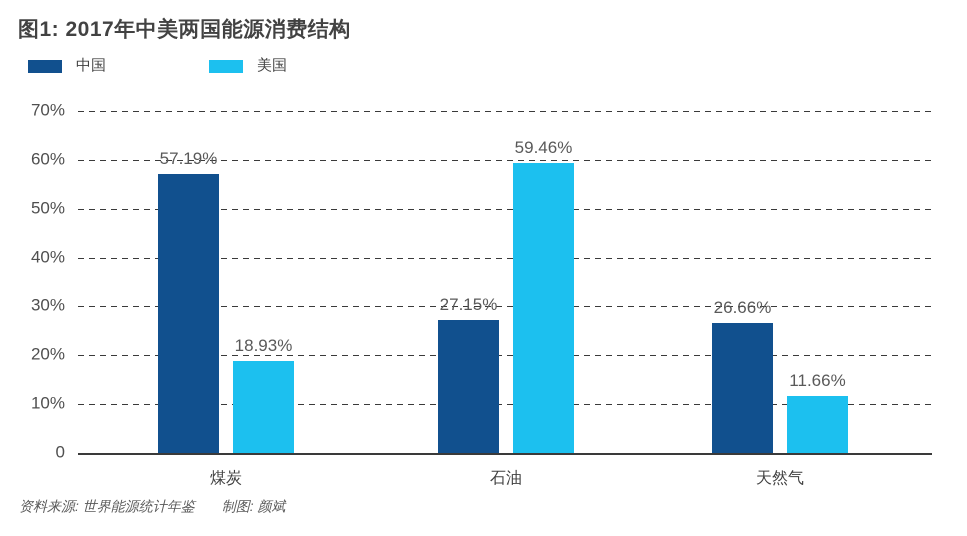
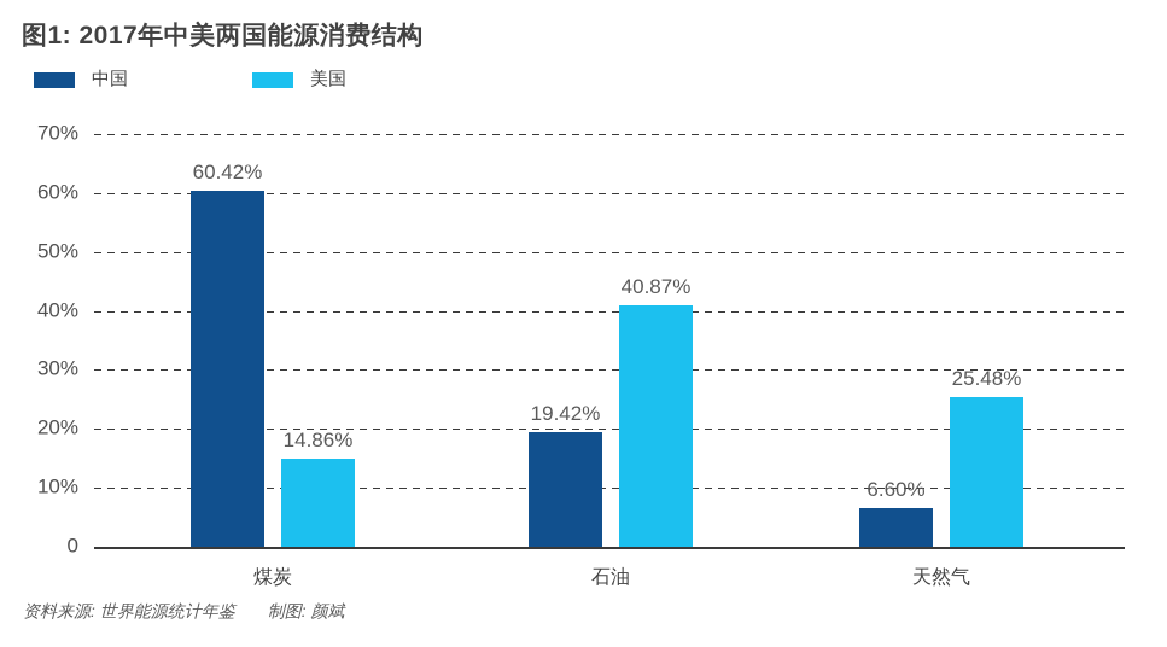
中国/煤炭: 57.19% -> 60.42%
美国/煤炭: 18.93% -> 14.86%
中国/石油: 27.15% -> 19.42%
美国/石油: 59.46% -> 40.87%
中国/天然气: 26.66% -> 6.60%
美国/天然气: 11.66% -> 25.48%
